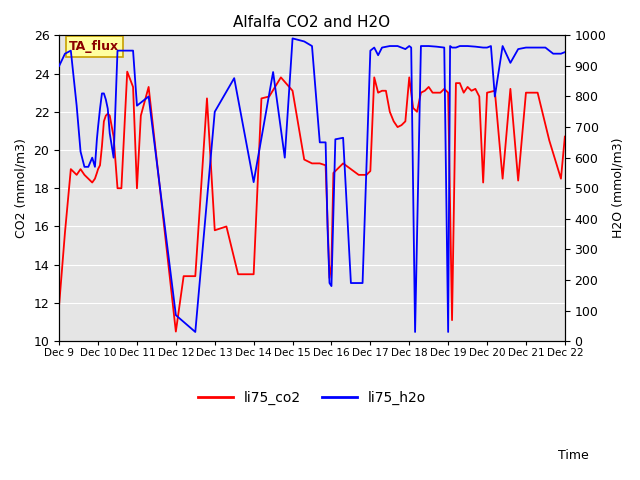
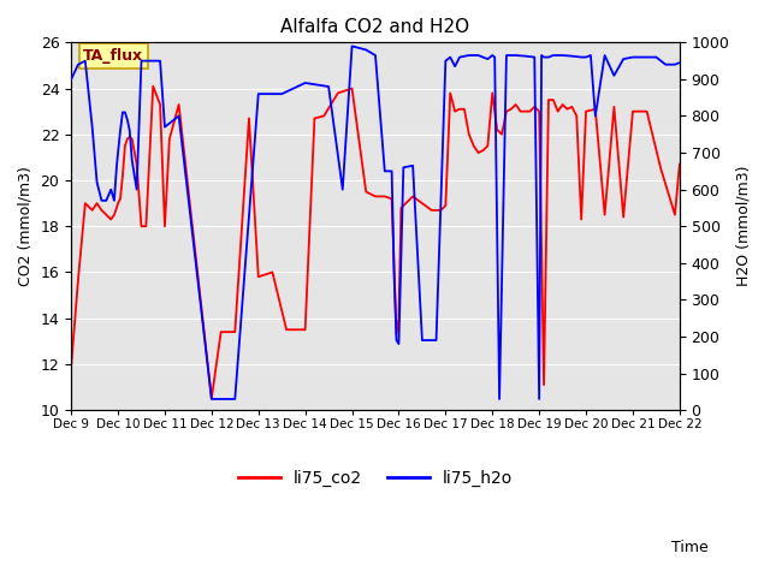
li75_h2o/Dec 12: 85 -> 30
li75_h2o/Dec 13: 750 -> 860
li75_h2o/Dec 14: 520 -> 890
li75_co2/Dec 15: 23.1 -> 24.0
